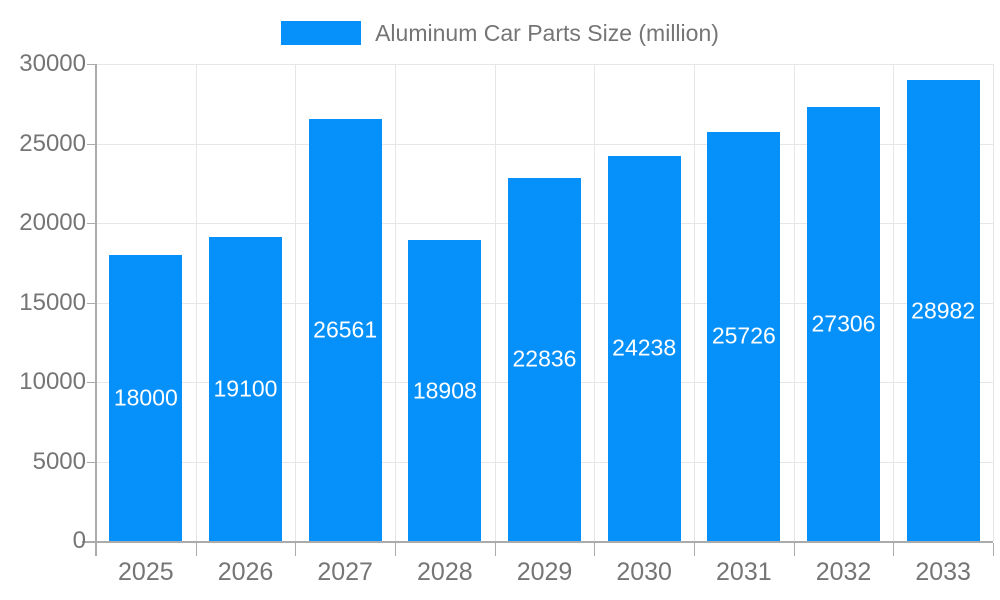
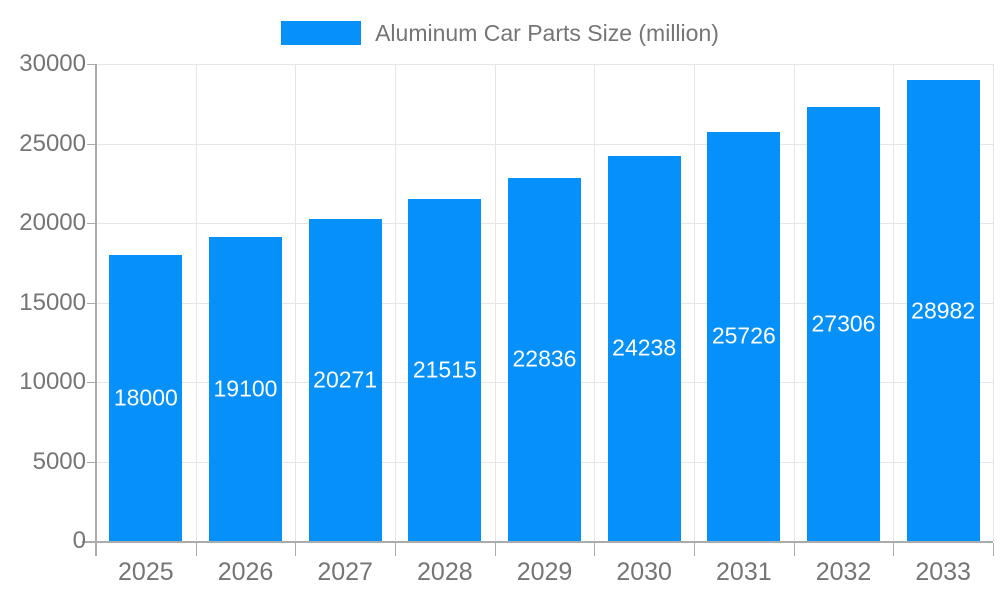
2027: 26561 -> 20271
2028: 18908 -> 21515
